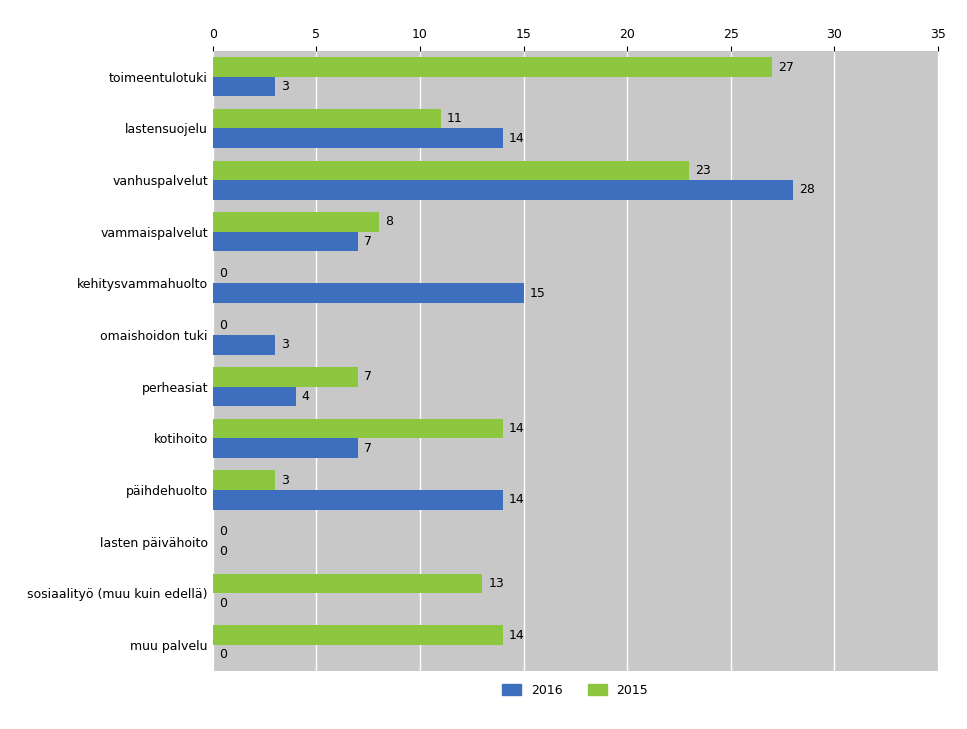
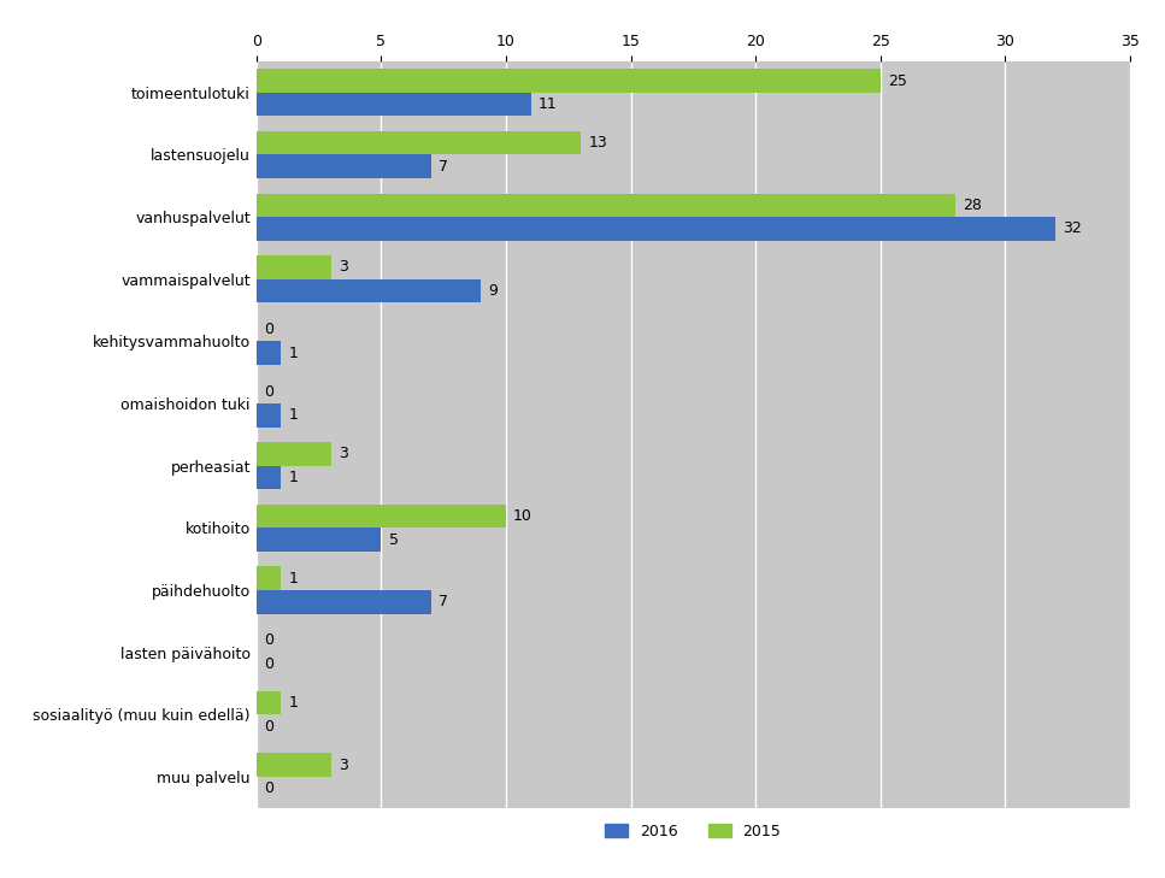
2015/toimeentulotuki: 27 -> 25
2016/toimeentulotuki: 3 -> 11
2015/lastensuojelu: 11 -> 13
2016/lastensuojelu: 14 -> 7
2015/vanhuspalvelut: 23 -> 28
2016/vanhuspalvelut: 28 -> 32
2015/vammaispalvelut: 8 -> 3
2016/vammaispalvelut: 7 -> 9
2016/kehitysvammahuolto: 15 -> 1
2016/omaishoidon tuki: 3 -> 1
2015/perheasiat: 7 -> 3
2016/perheasiat: 4 -> 1
2015/kotihoito: 14 -> 10
2016/kotihoito: 7 -> 5
2015/päihdehuolto: 3 -> 1
2016/päihdehuolto: 14 -> 7
2015/sosiaalityö (muu kuin edellä): 13 -> 1
2015/muu palvelu: 14 -> 3
